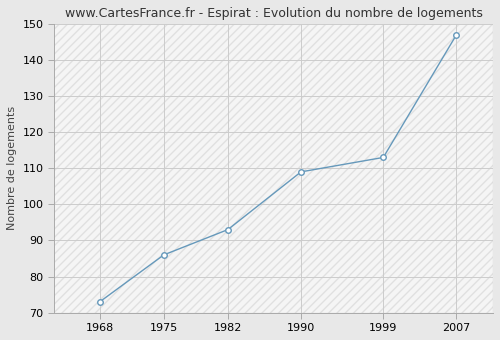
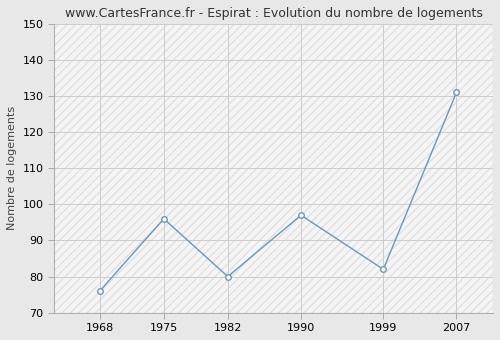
1968: 73 -> 76
1975: 86 -> 96
1982: 93 -> 80
1990: 109 -> 97
1999: 113 -> 82
2007: 147 -> 131
